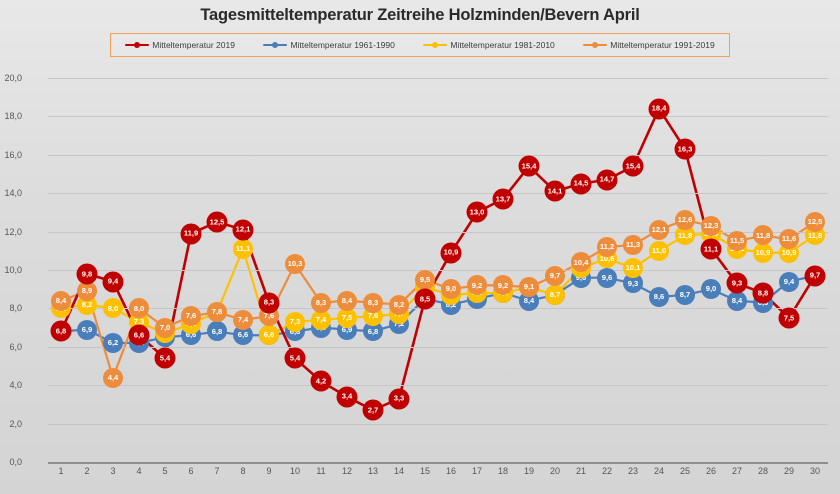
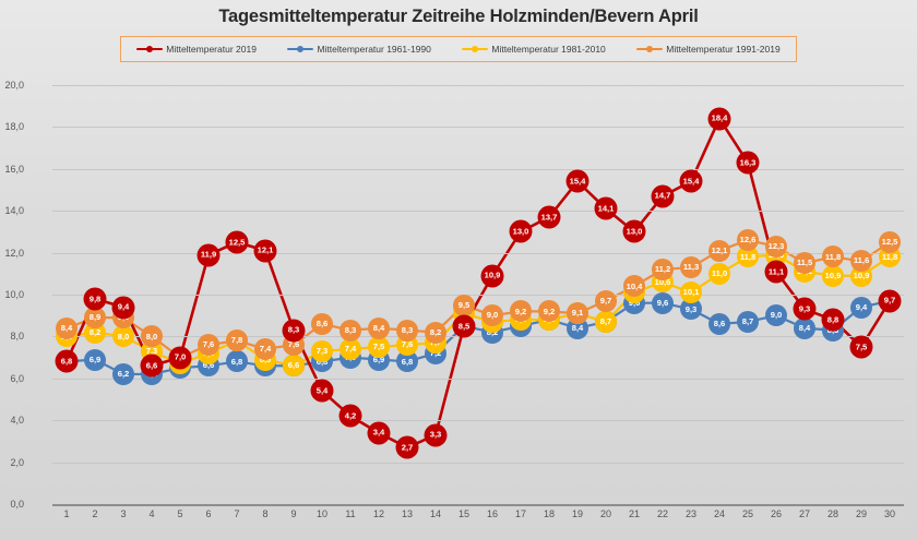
Mitteltemperatur 1991-2019/3: 4,4 -> 8,9
Mitteltemperatur 2019/5: 5,4 -> 7,0
Mitteltemperatur 1981-2010/8: 11,1 -> 6,9
Mitteltemperatur 1991-2019/10: 10,3 -> 8,6
Mitteltemperatur 2019/21: 14,5 -> 13,0
